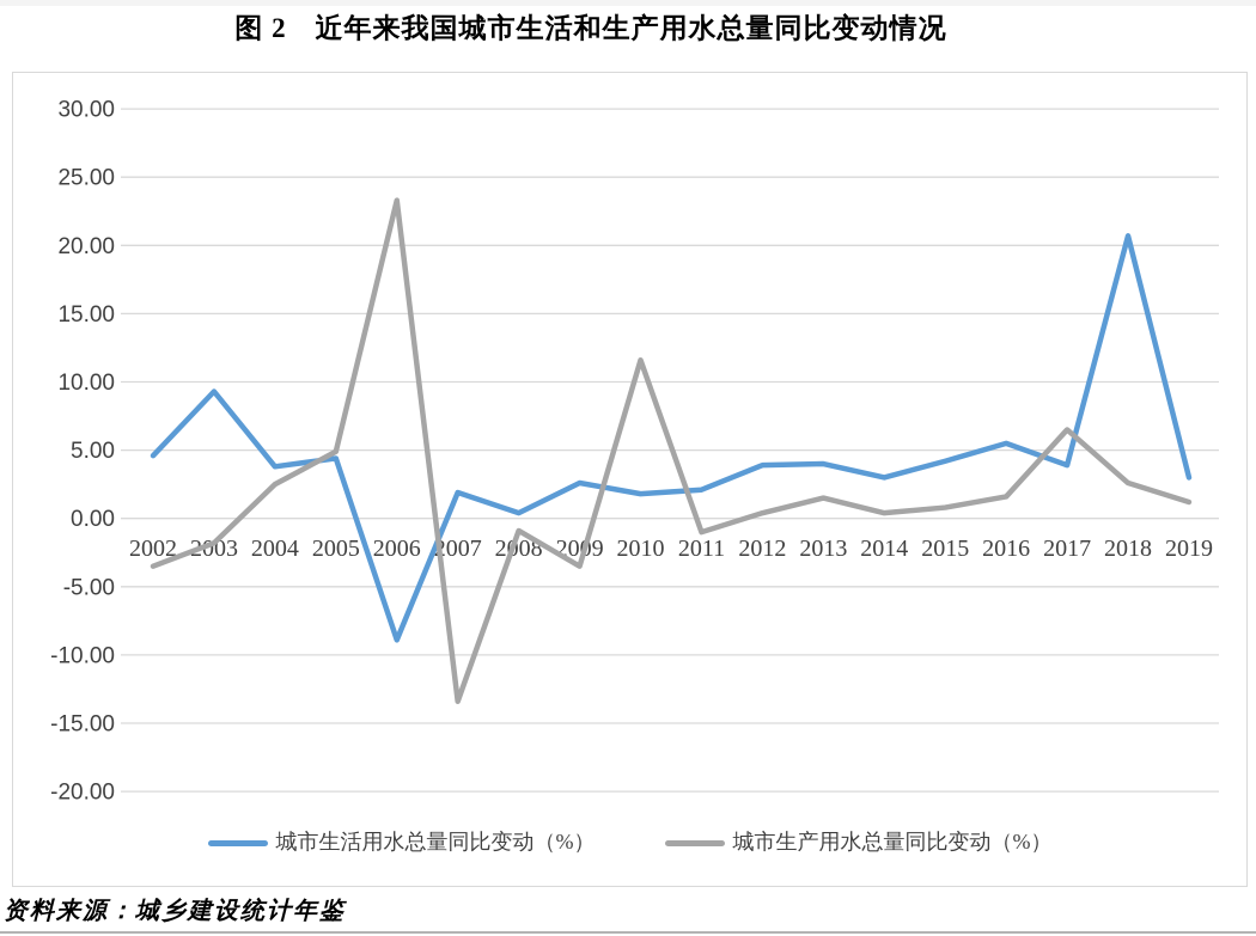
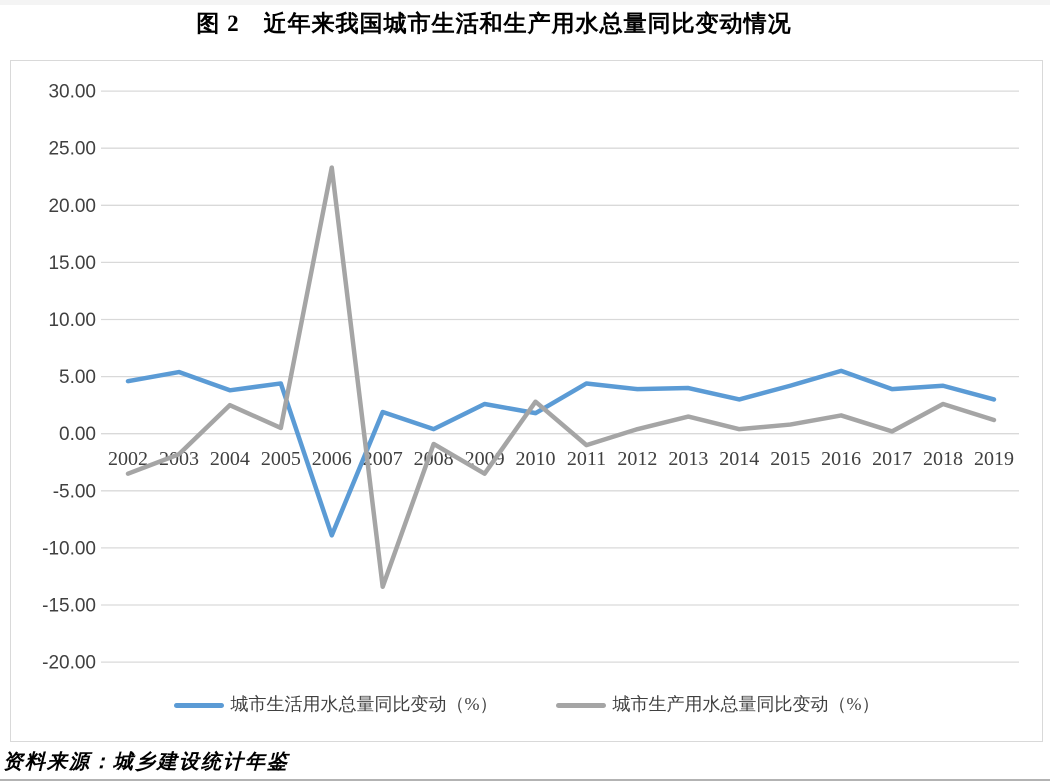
城市生活用水总量同比变动（%）/2003: 9.3 -> 5.4
城市生产用水总量同比变动（%）/2005: 4.9 -> 0.5
城市生产用水总量同比变动（%）/2010: 11.6 -> 2.8
城市生活用水总量同比变动（%）/2011: 2.1 -> 4.4
城市生产用水总量同比变动（%）/2017: 6.5 -> 0.2
城市生活用水总量同比变动（%）/2018: 20.7 -> 4.2
